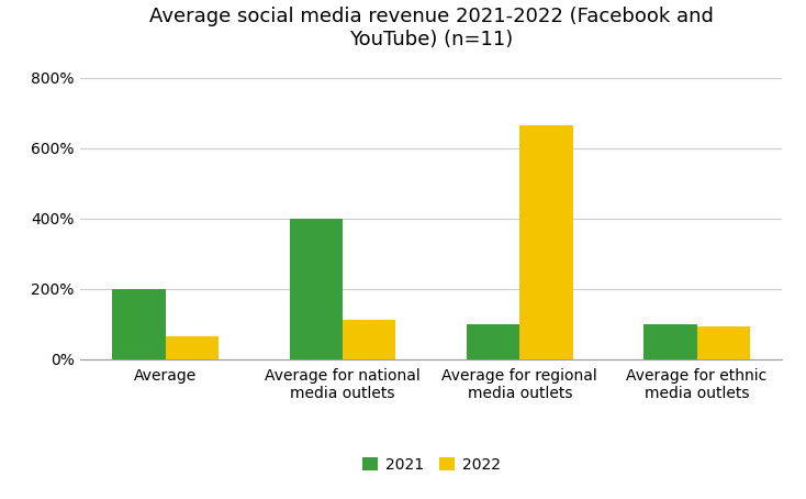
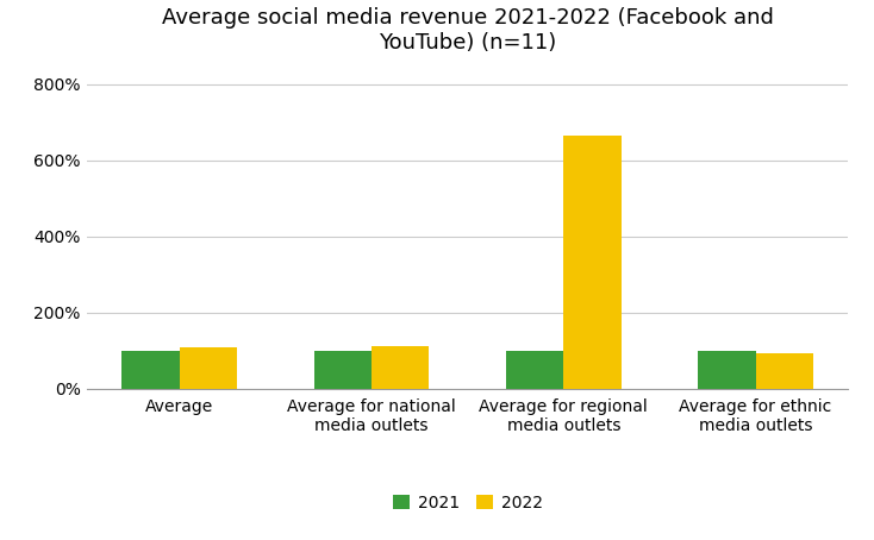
2021/Average: 200% -> 100%
2022/Average: 65% -> 110%
2021/Average for national media outlets: 400% -> 100%
